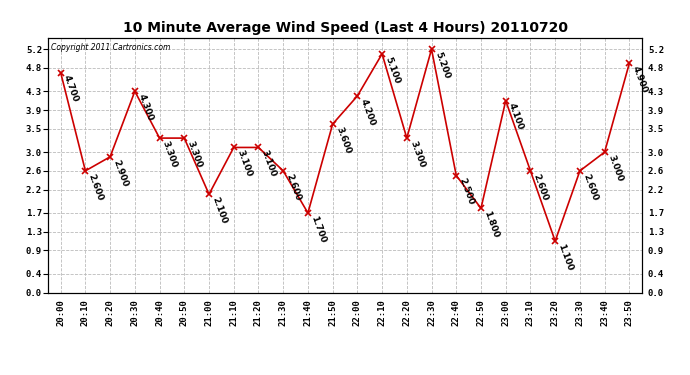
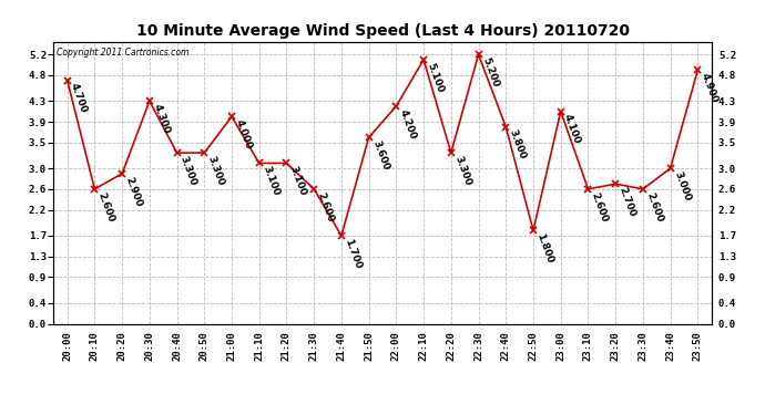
21:00: 2.100 -> 4.000
22:40: 2.500 -> 3.800
23:20: 1.100 -> 2.700
